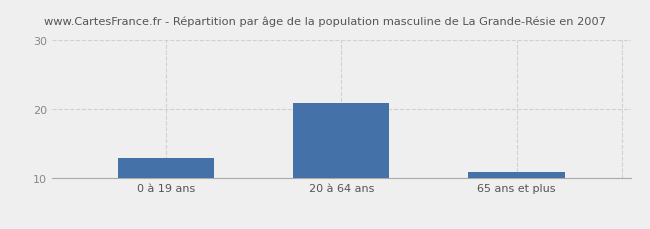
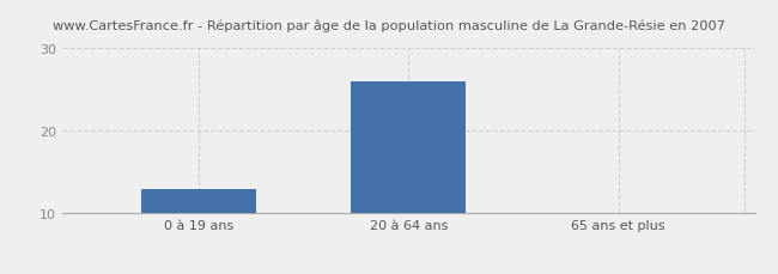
20 à 64 ans: 21.0 -> 26.0
65 ans et plus: 11.0 -> 10.1
